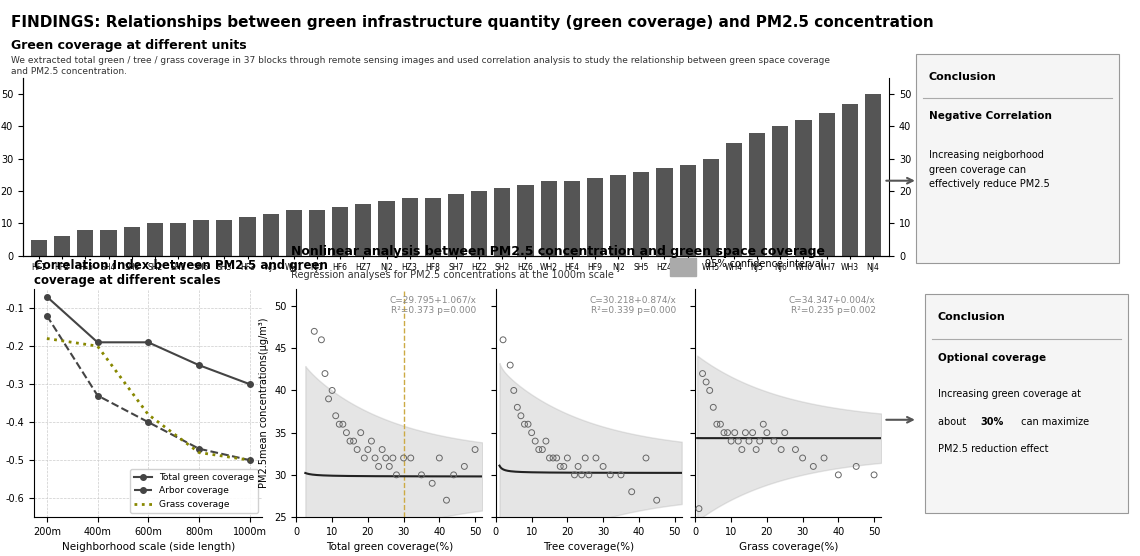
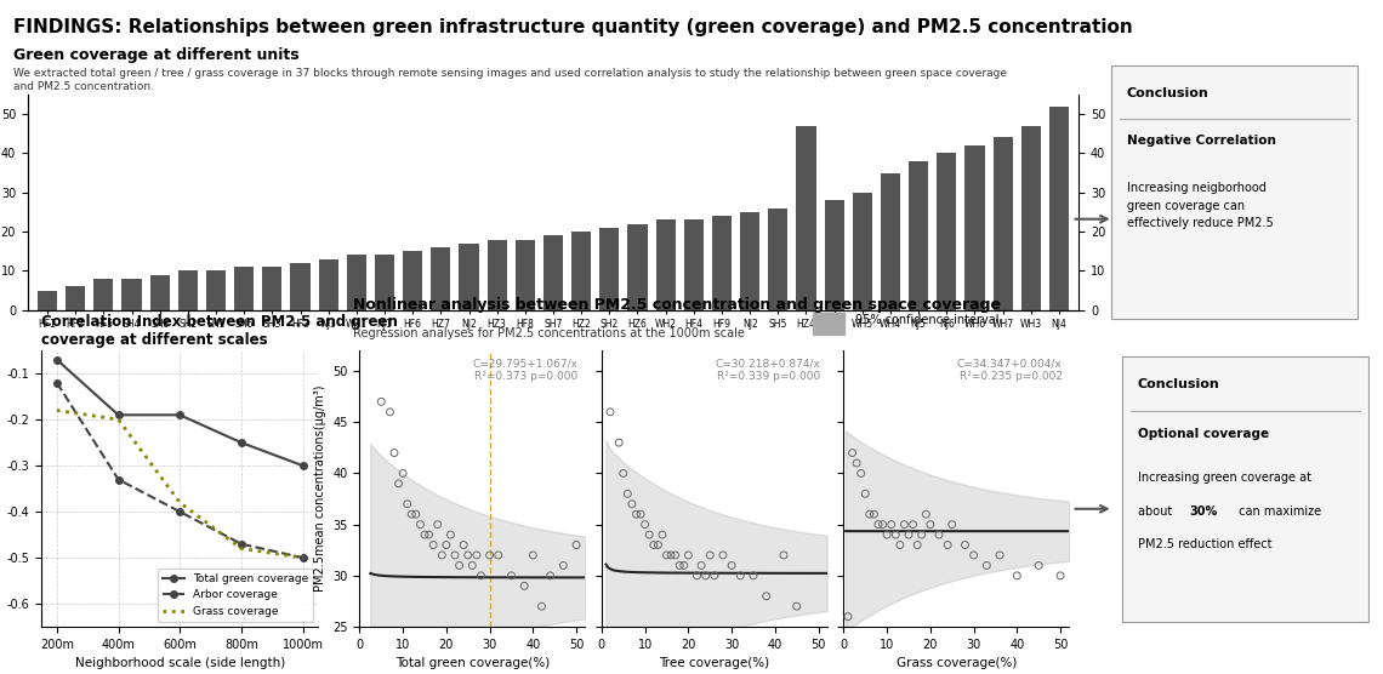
HZ4: 27 -> 47
NJ4: 50 -> 52
